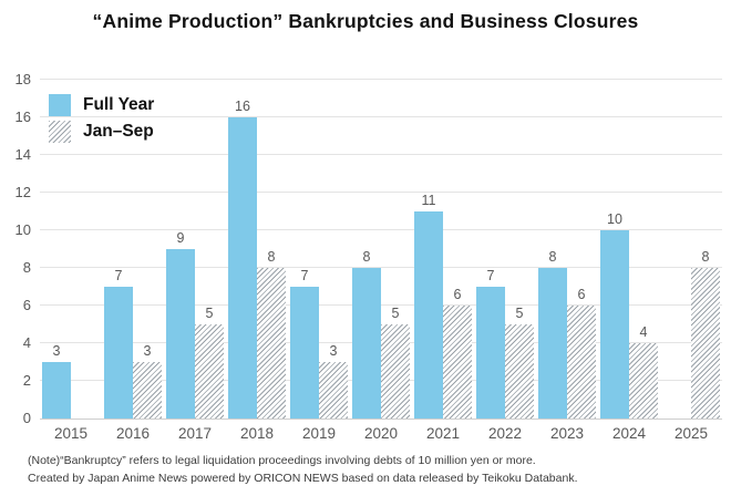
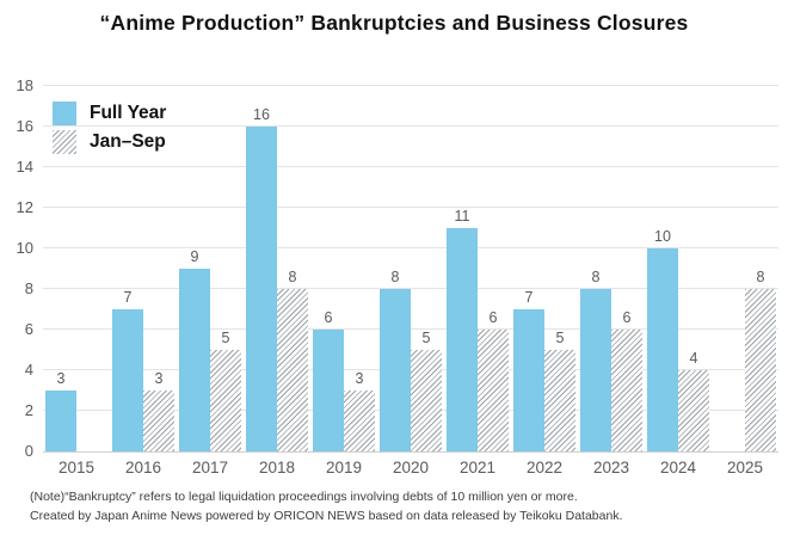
Full Year/2019: 7 -> 6
